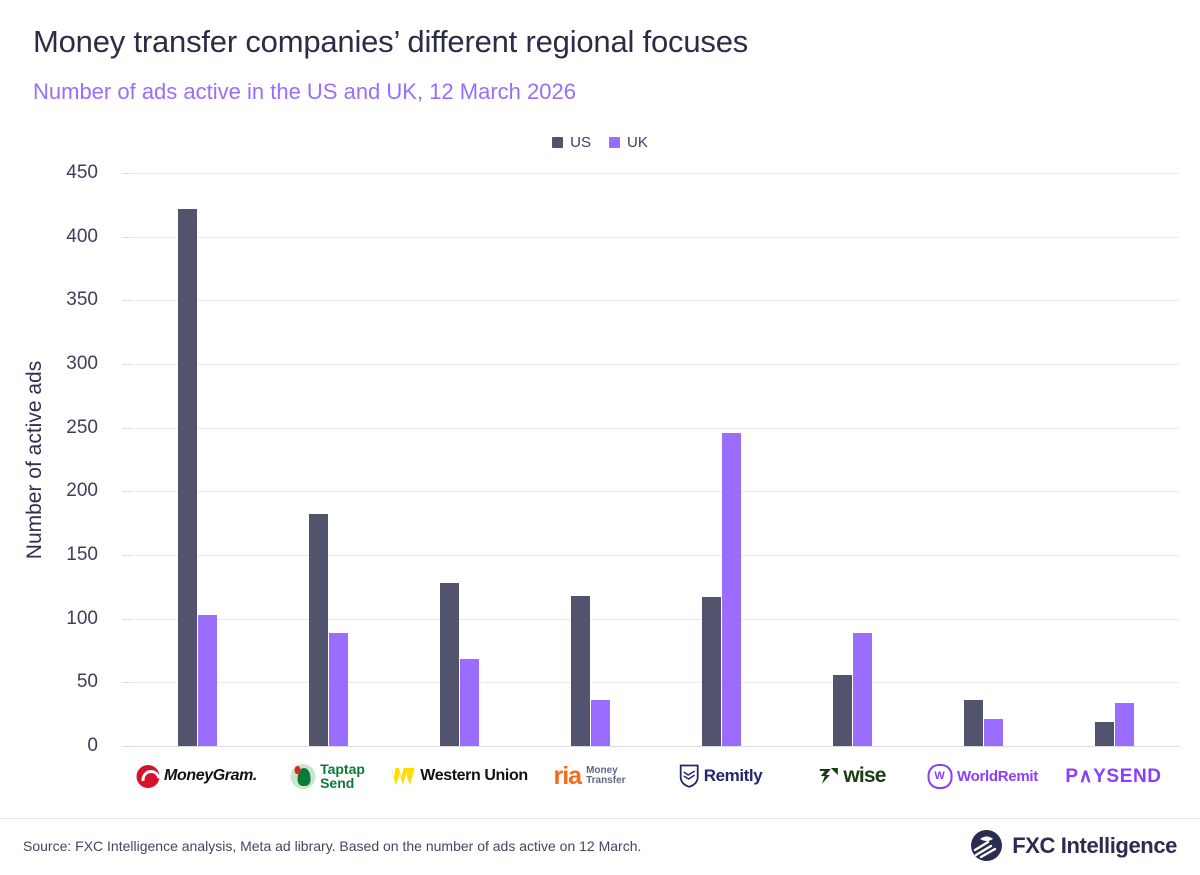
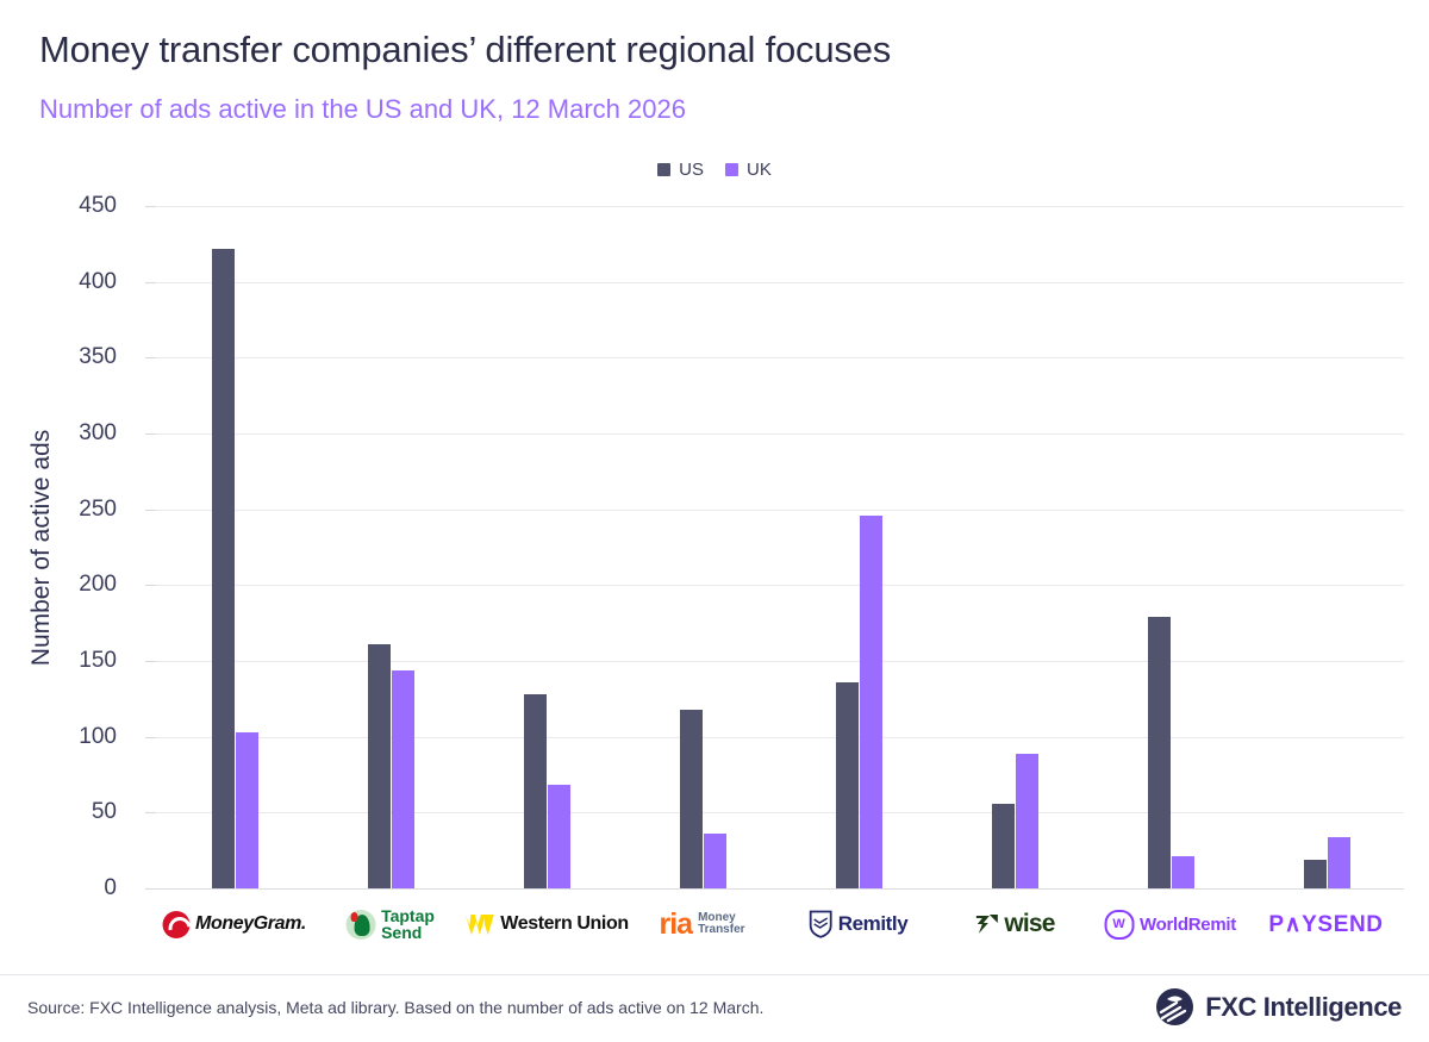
US/Taptap Send: 182 -> 161
UK/Taptap Send: 89 -> 144
US/Remitly: 117 -> 136
US/WorldRemit: 36 -> 179
